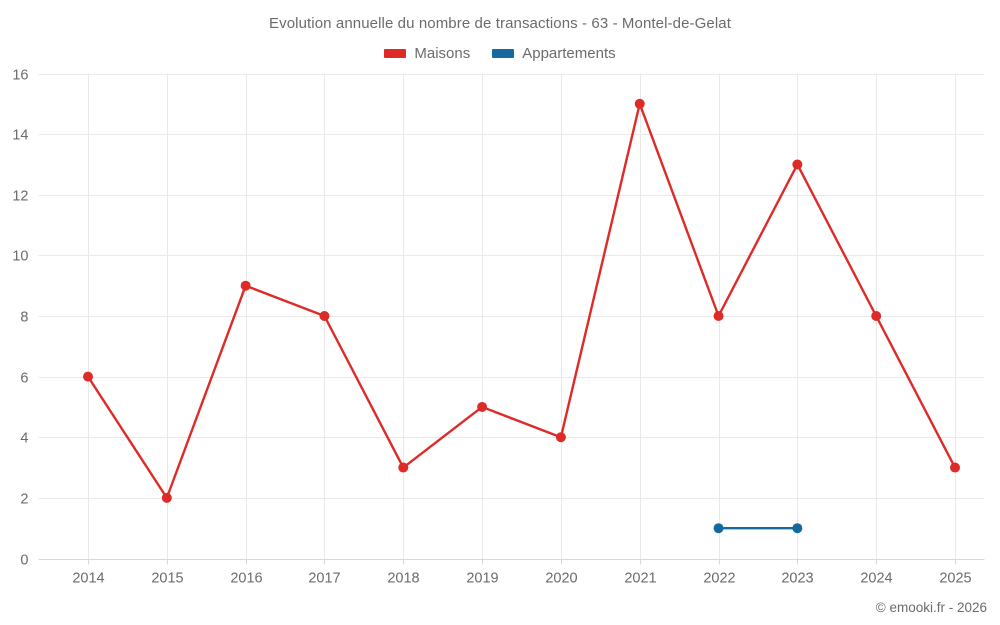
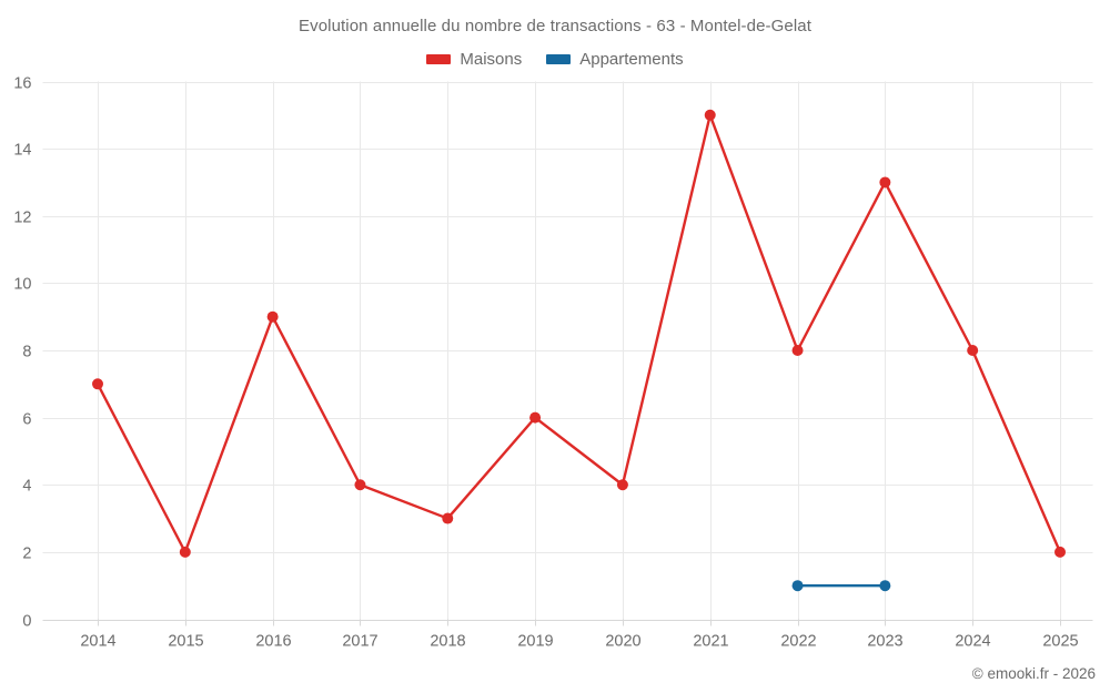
Maisons/2014: 6 -> 7
Maisons/2017: 8 -> 4
Maisons/2019: 5 -> 6
Maisons/2025: 3 -> 2
